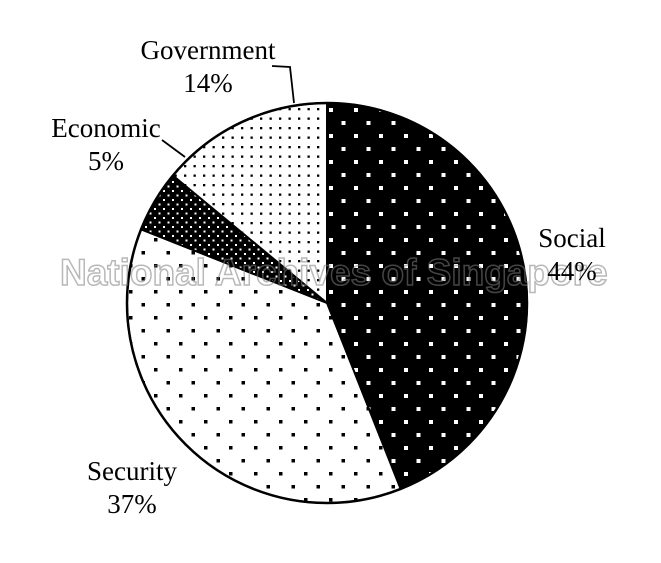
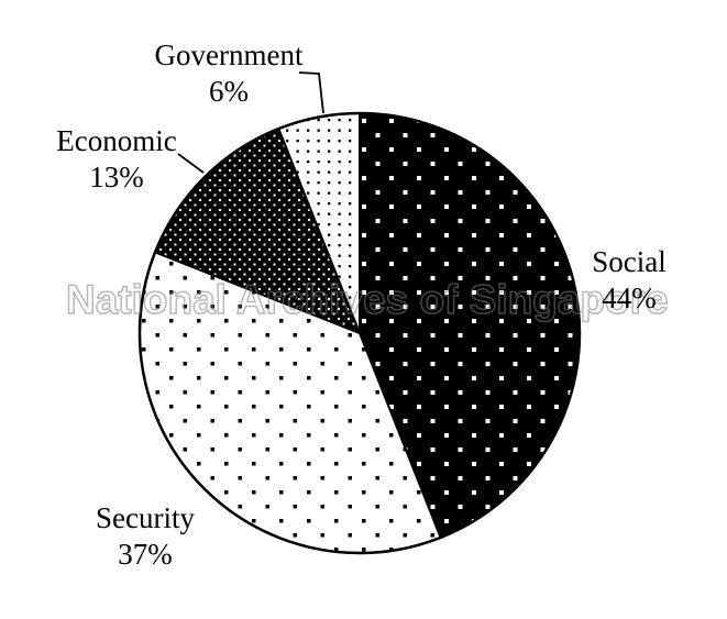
Economic: 5% -> 13%
Government: 14% -> 6%
